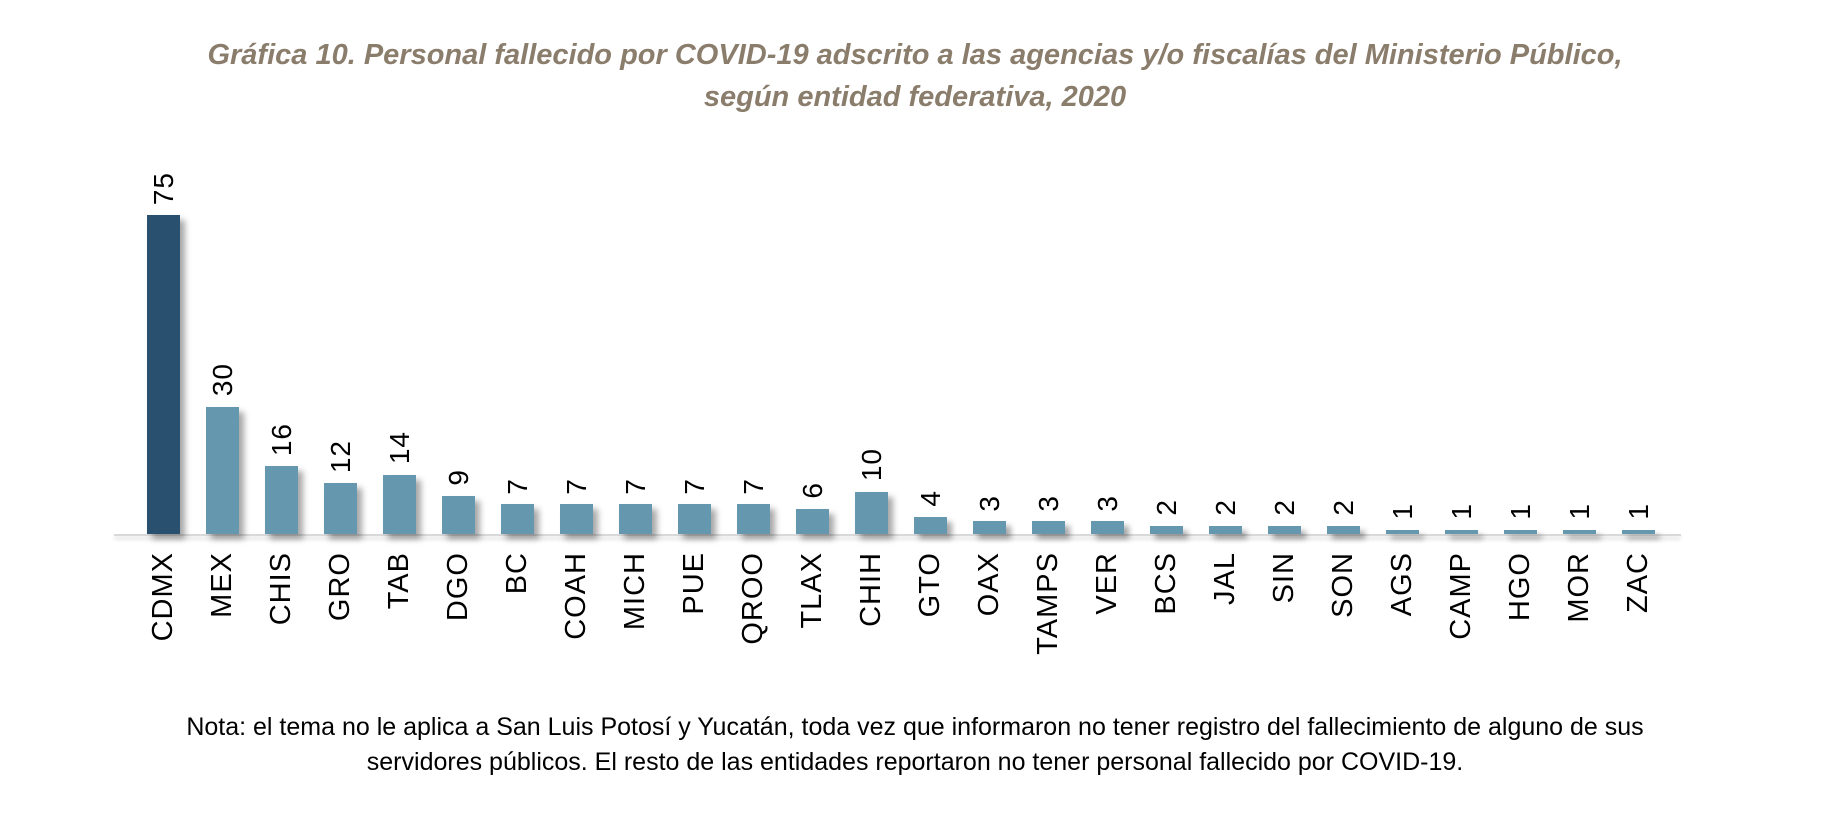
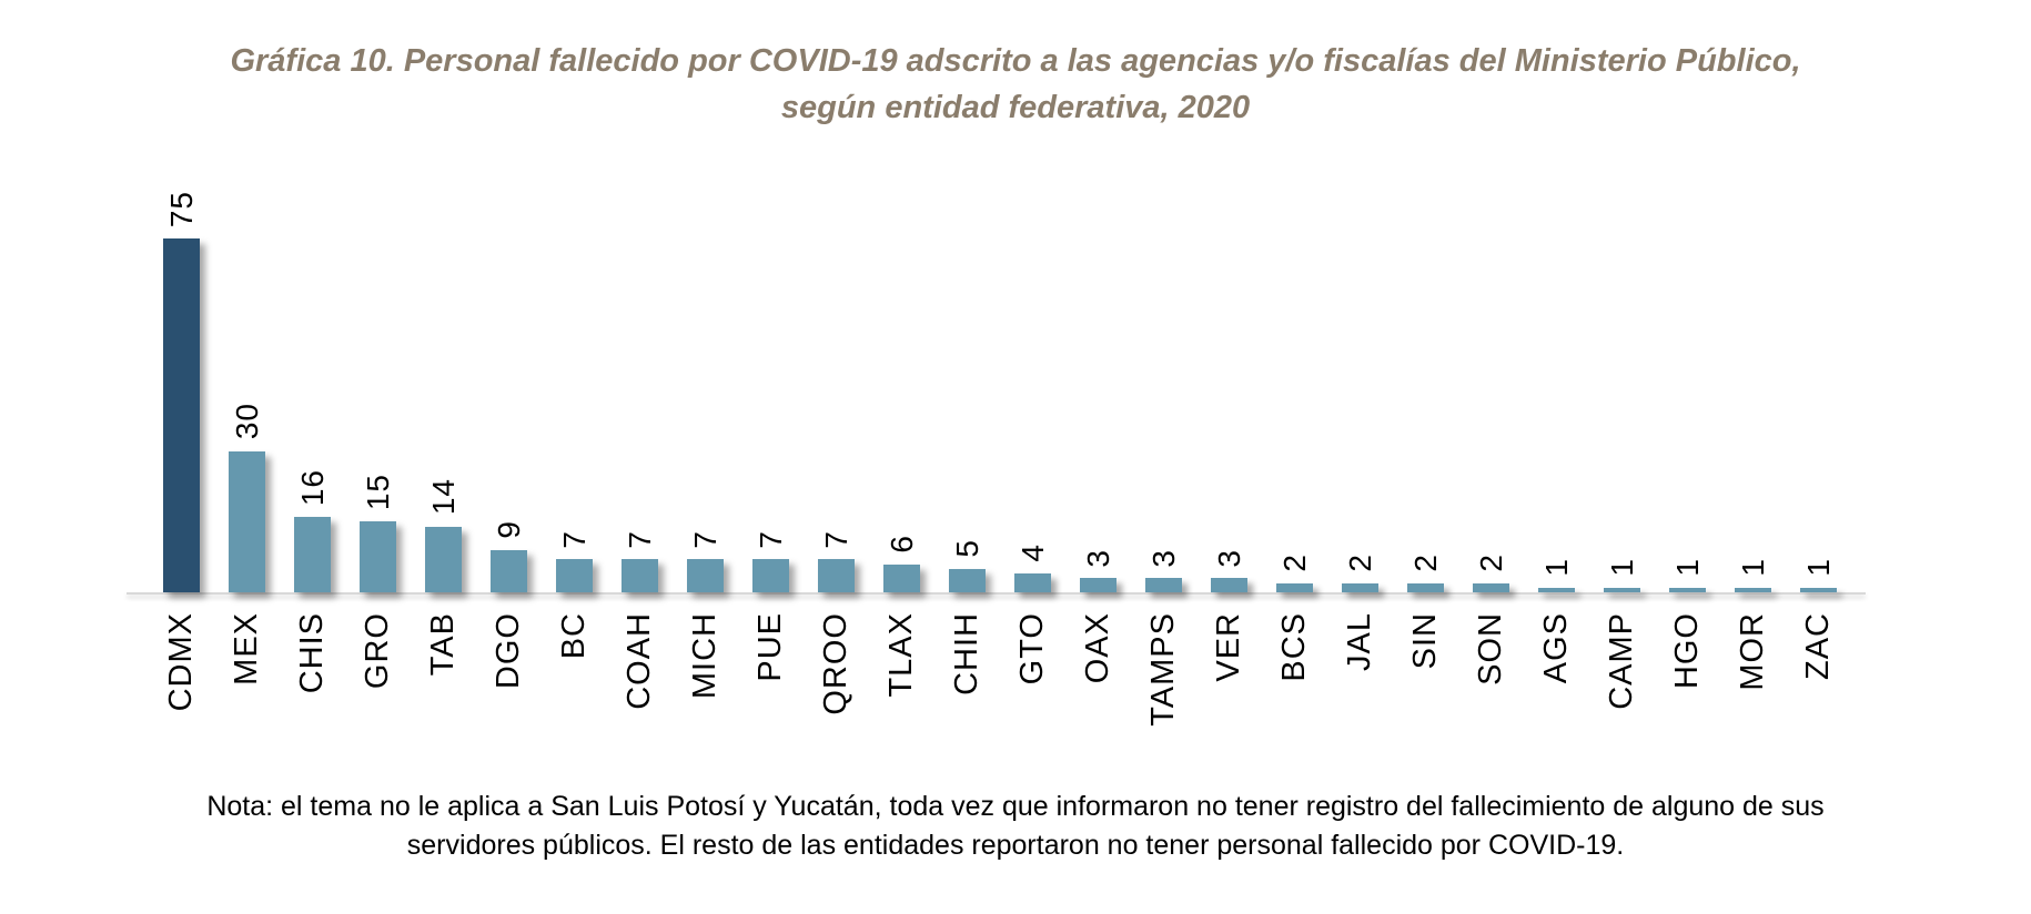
GRO: 12 -> 15
CHIH: 10 -> 5
